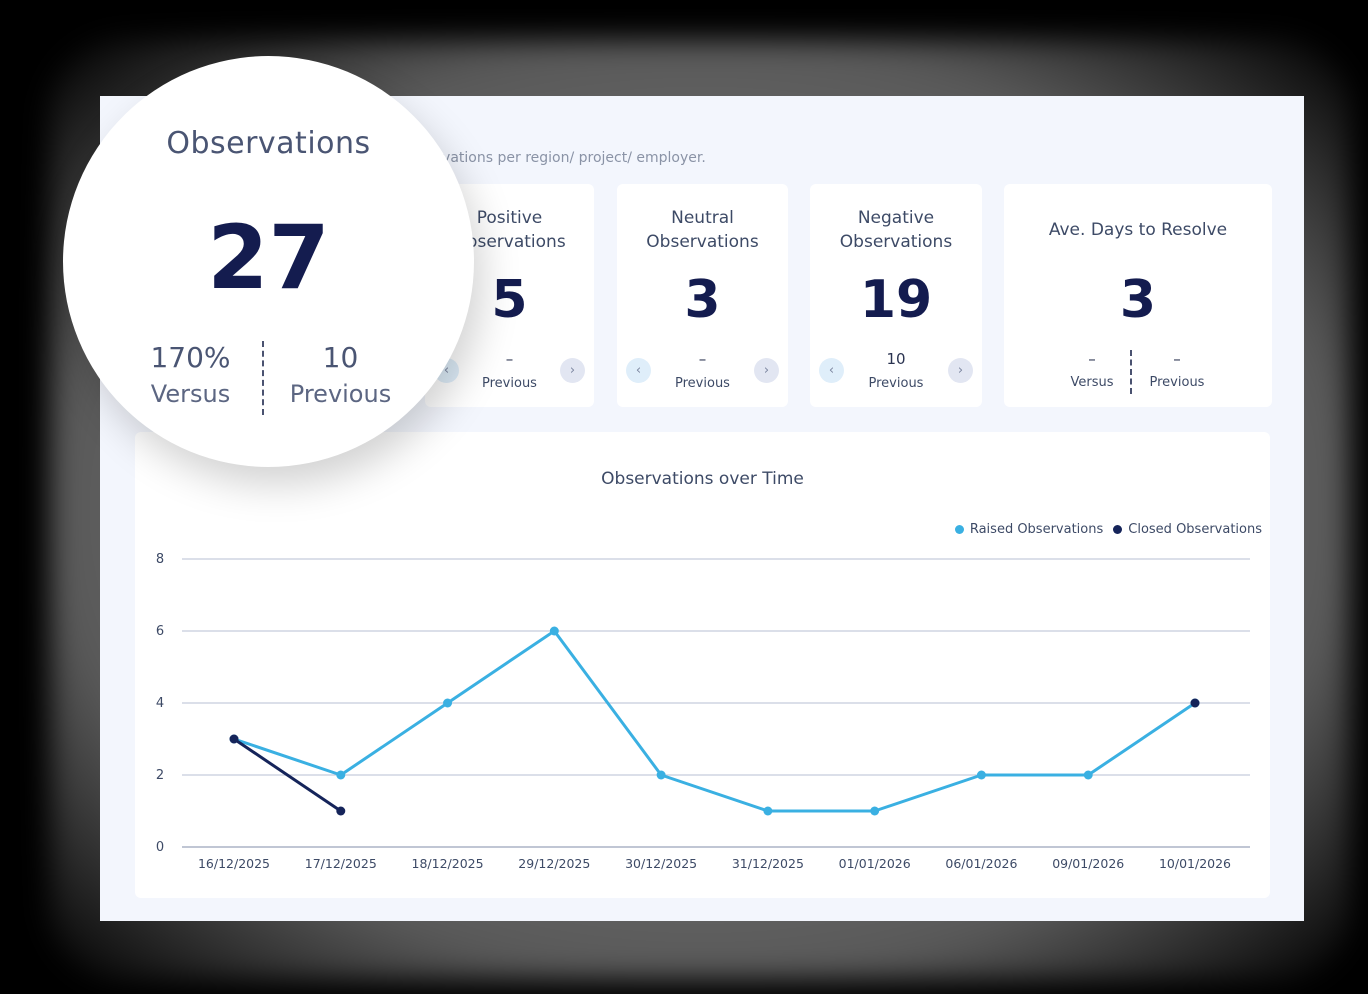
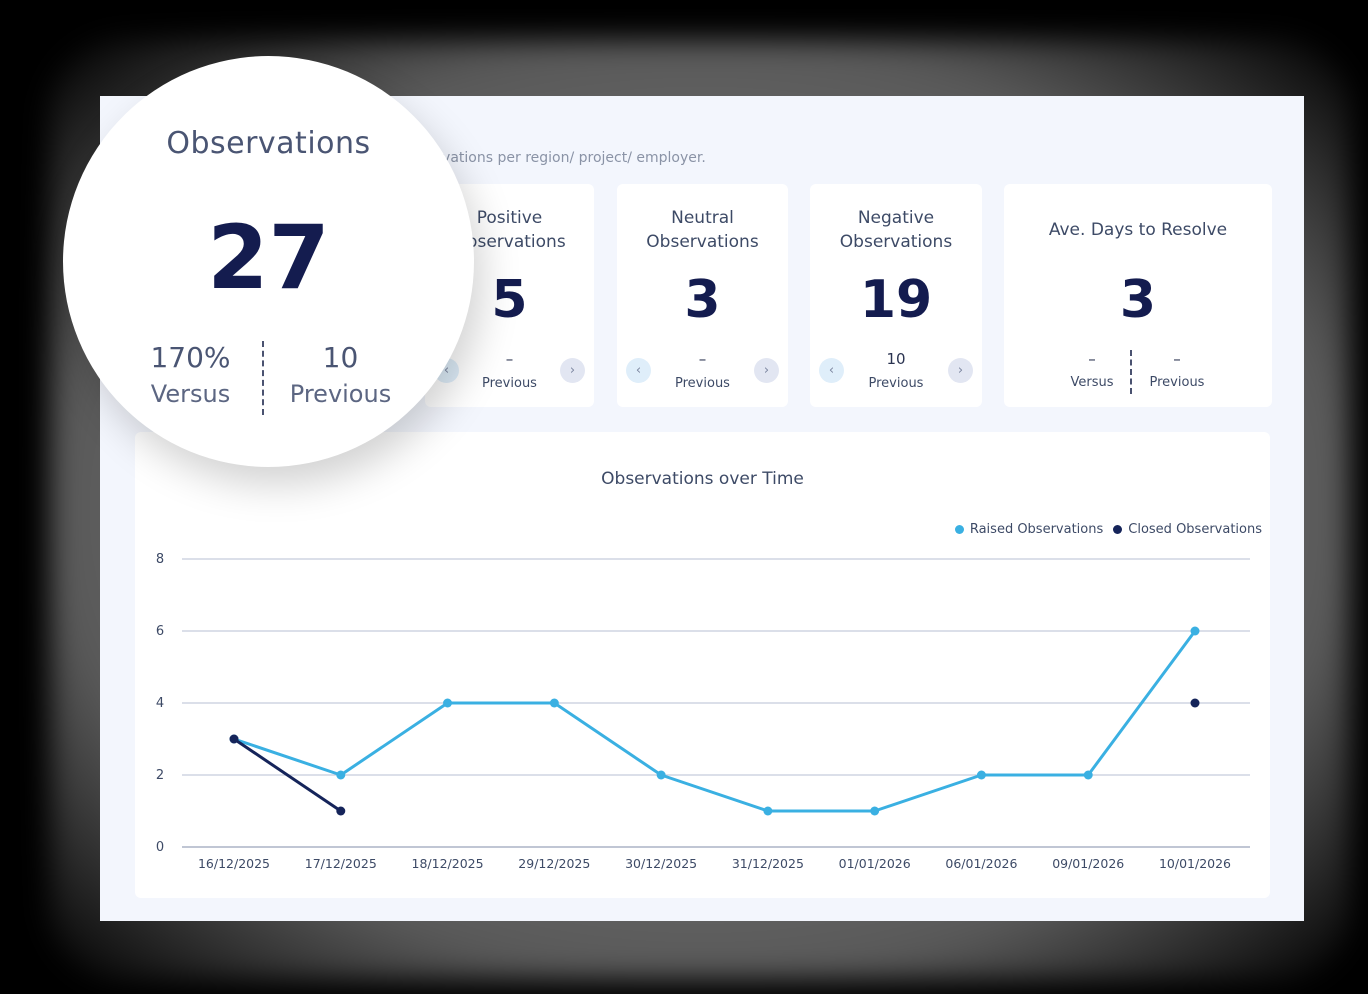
Raised Observations/29/12/2025: 6 -> 4
Raised Observations/10/01/2026: 4 -> 6
